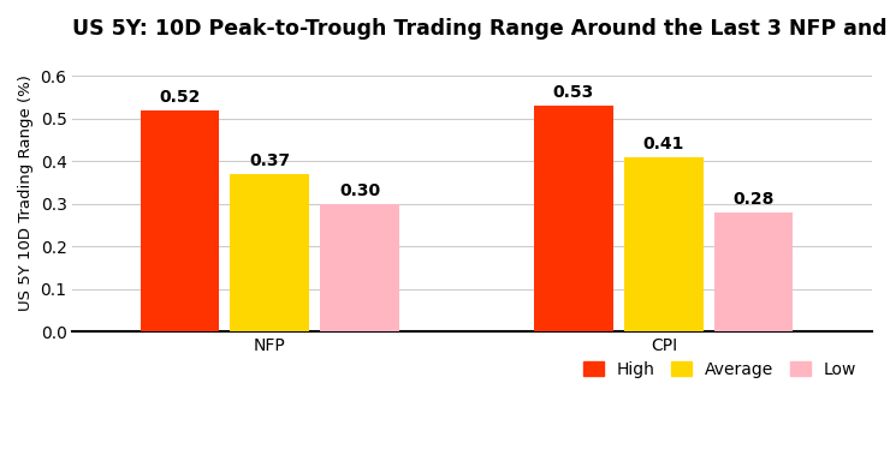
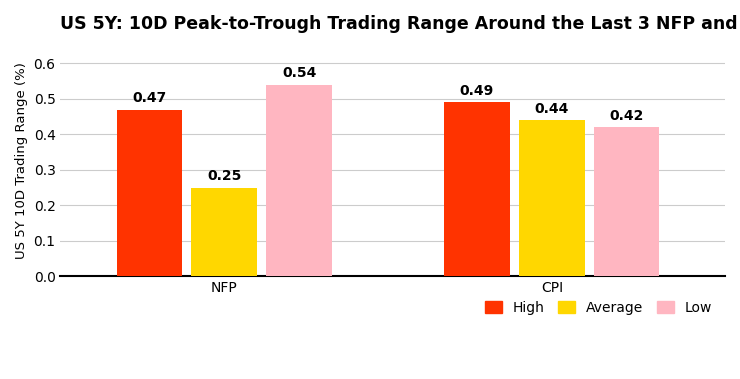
High/NFP: 0.52 -> 0.47
Average/NFP: 0.37 -> 0.25
Low/NFP: 0.30 -> 0.54
High/CPI: 0.53 -> 0.49
Average/CPI: 0.41 -> 0.44
Low/CPI: 0.28 -> 0.42
